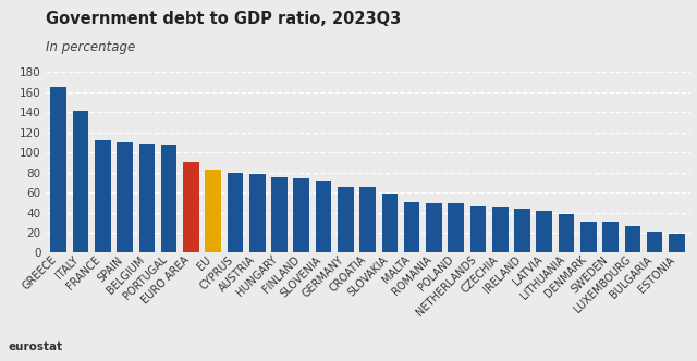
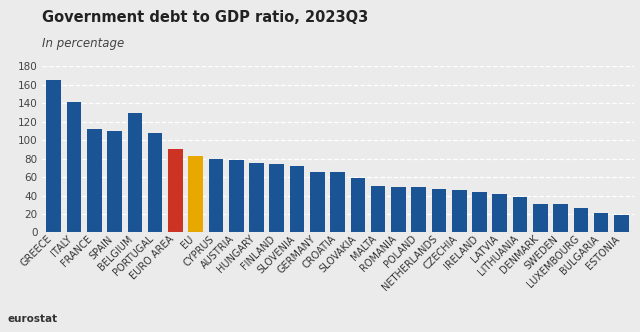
BELGIUM: 108 -> 130
